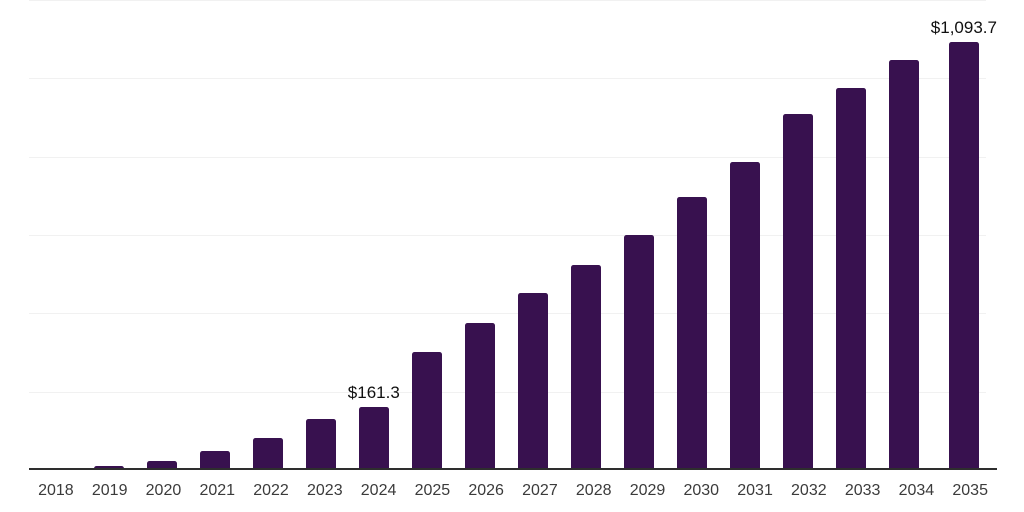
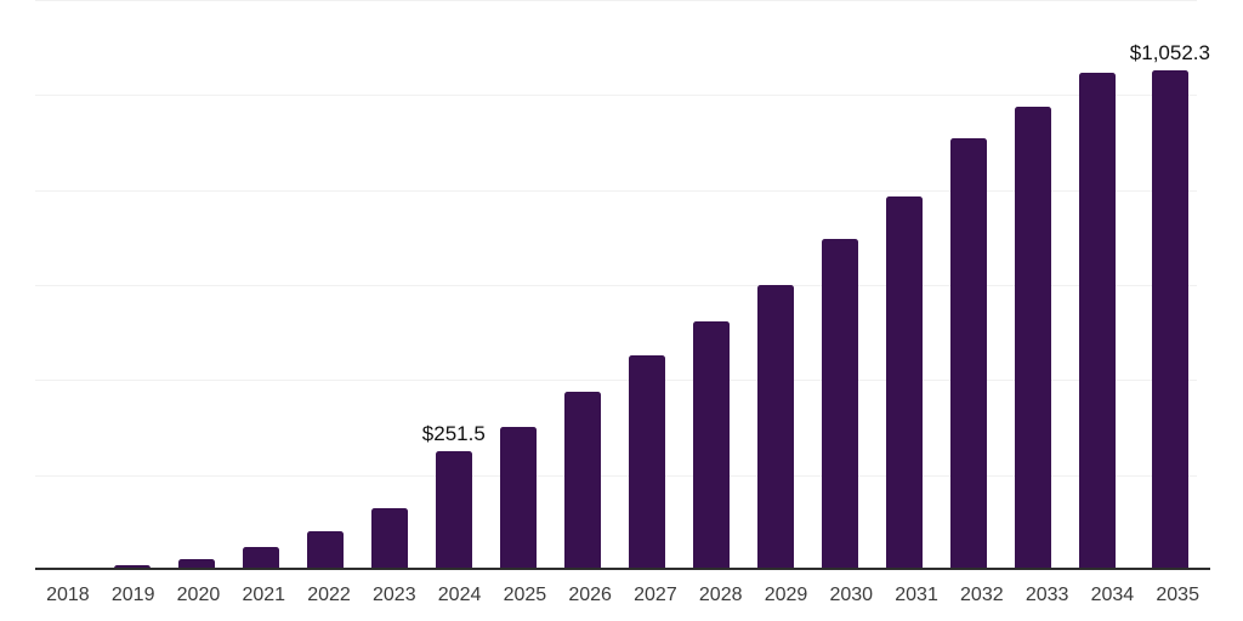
2024: $161.3 -> $251.5
2035: $1,093.7 -> $1,052.3
